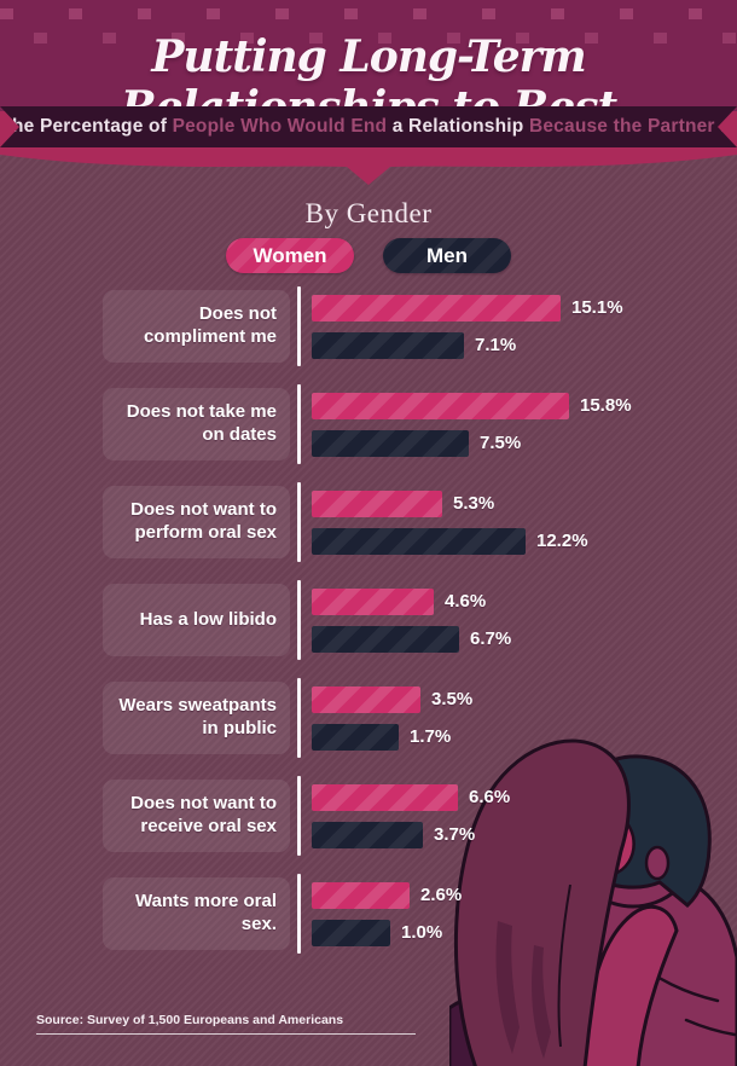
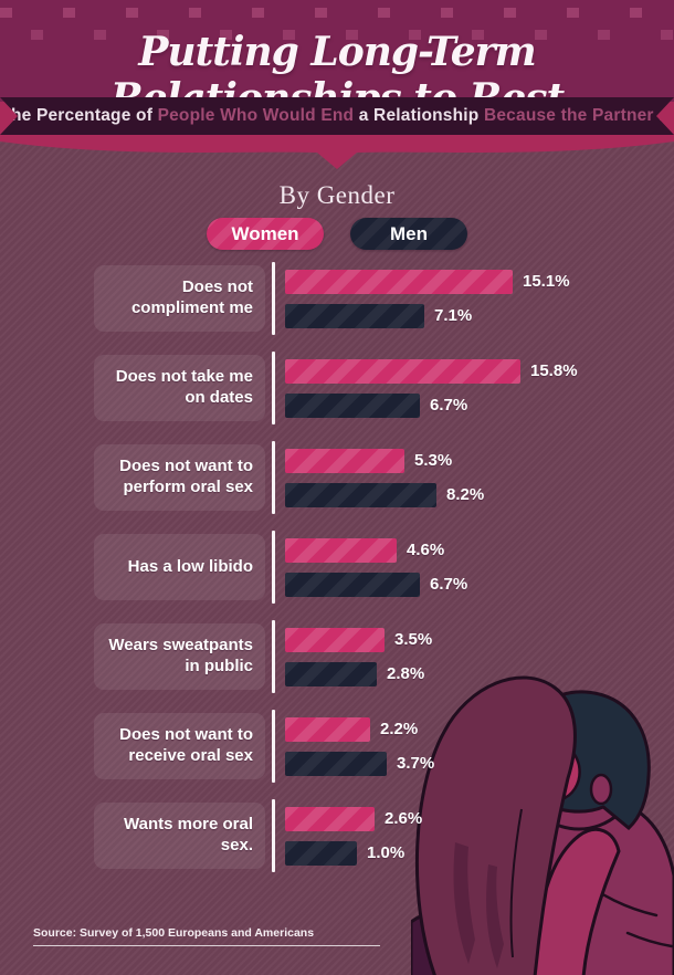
Men/Does not take me on dates: 7.5% -> 6.7%
Men/Does not want to perform oral sex: 12.2% -> 8.2%
Men/Wears sweatpants in public: 1.7% -> 2.8%
Women/Does not want to receive oral sex: 6.6% -> 2.2%
